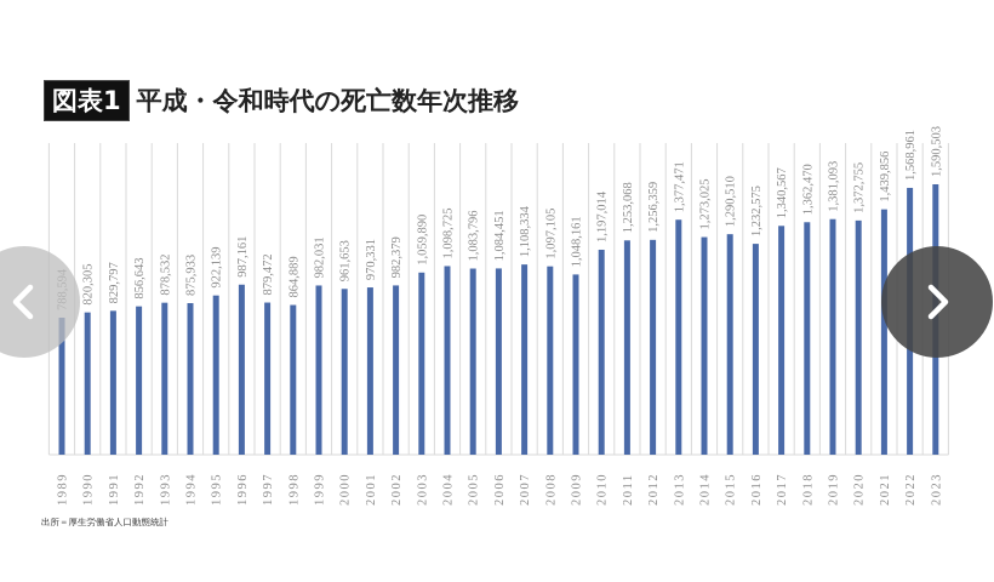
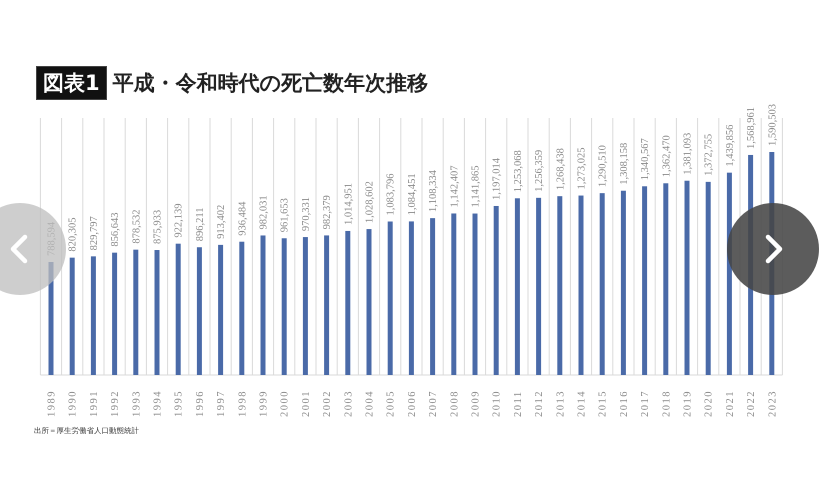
1996: 987,161 -> 896,211
1997: 879,472 -> 913,402
1998: 864,889 -> 936,484
2003: 1,059,890 -> 1,014,951
2004: 1,098,725 -> 1,028,602
2008: 1,097,105 -> 1,142,407
2009: 1,048,161 -> 1,141,865
2013: 1,377,471 -> 1,268,438
2016: 1,232,575 -> 1,308,158
